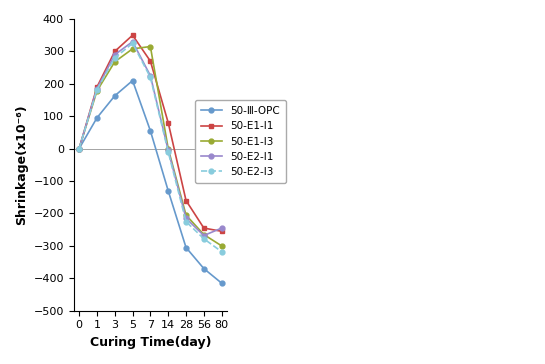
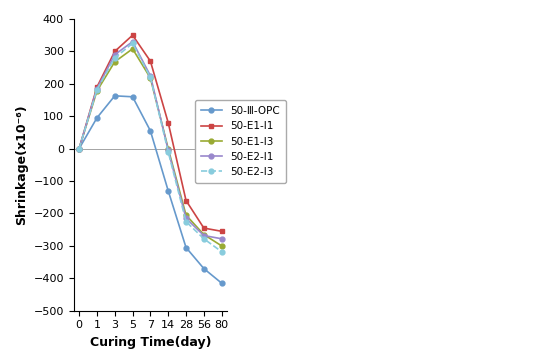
50-Ⅲ-OPC/5: 210 -> 160
50-E1-I3/7: 315 -> 218
50-E2-I1/80: -245 -> -278
